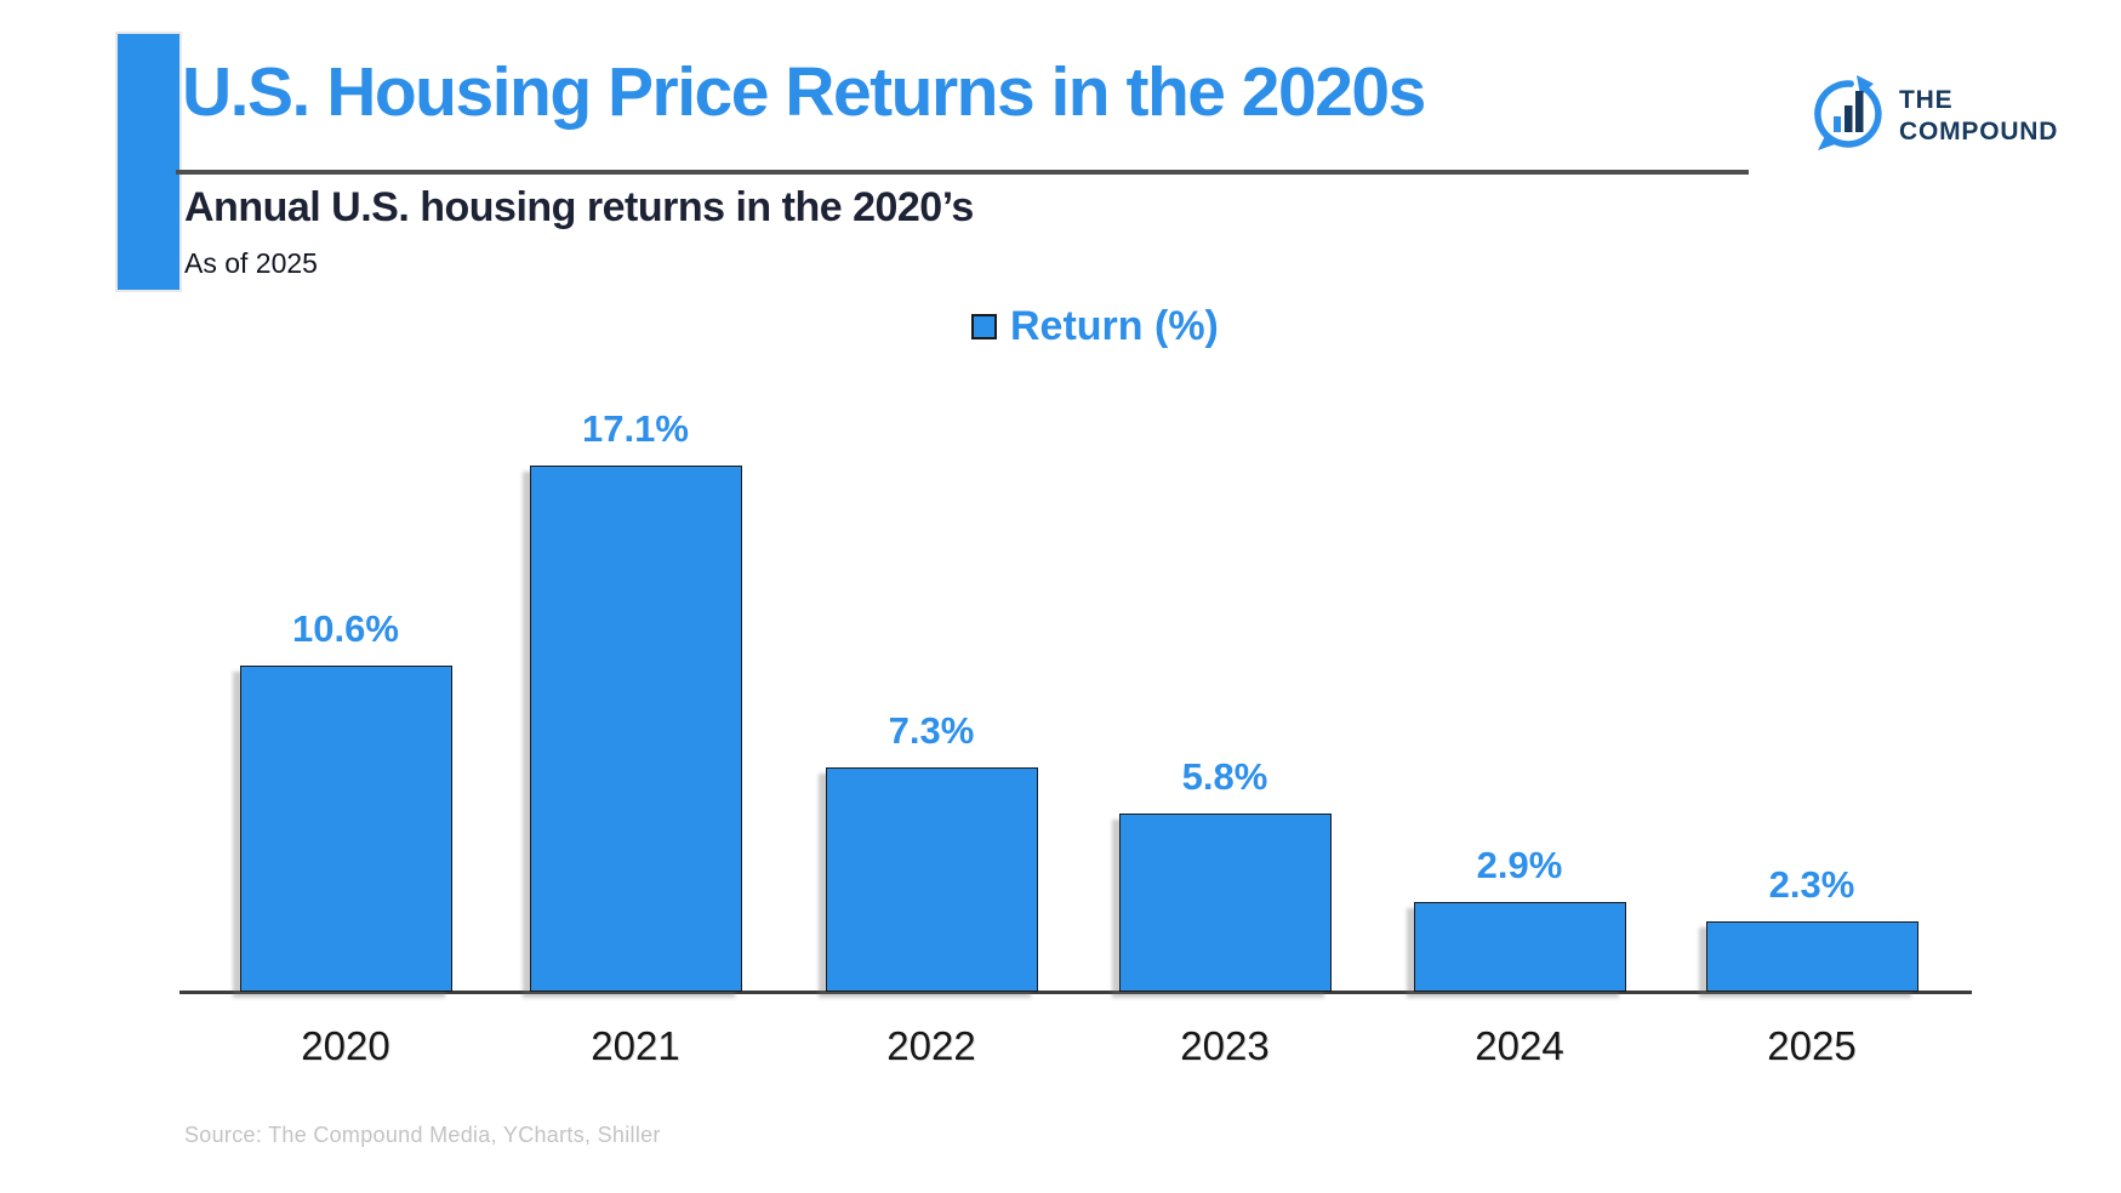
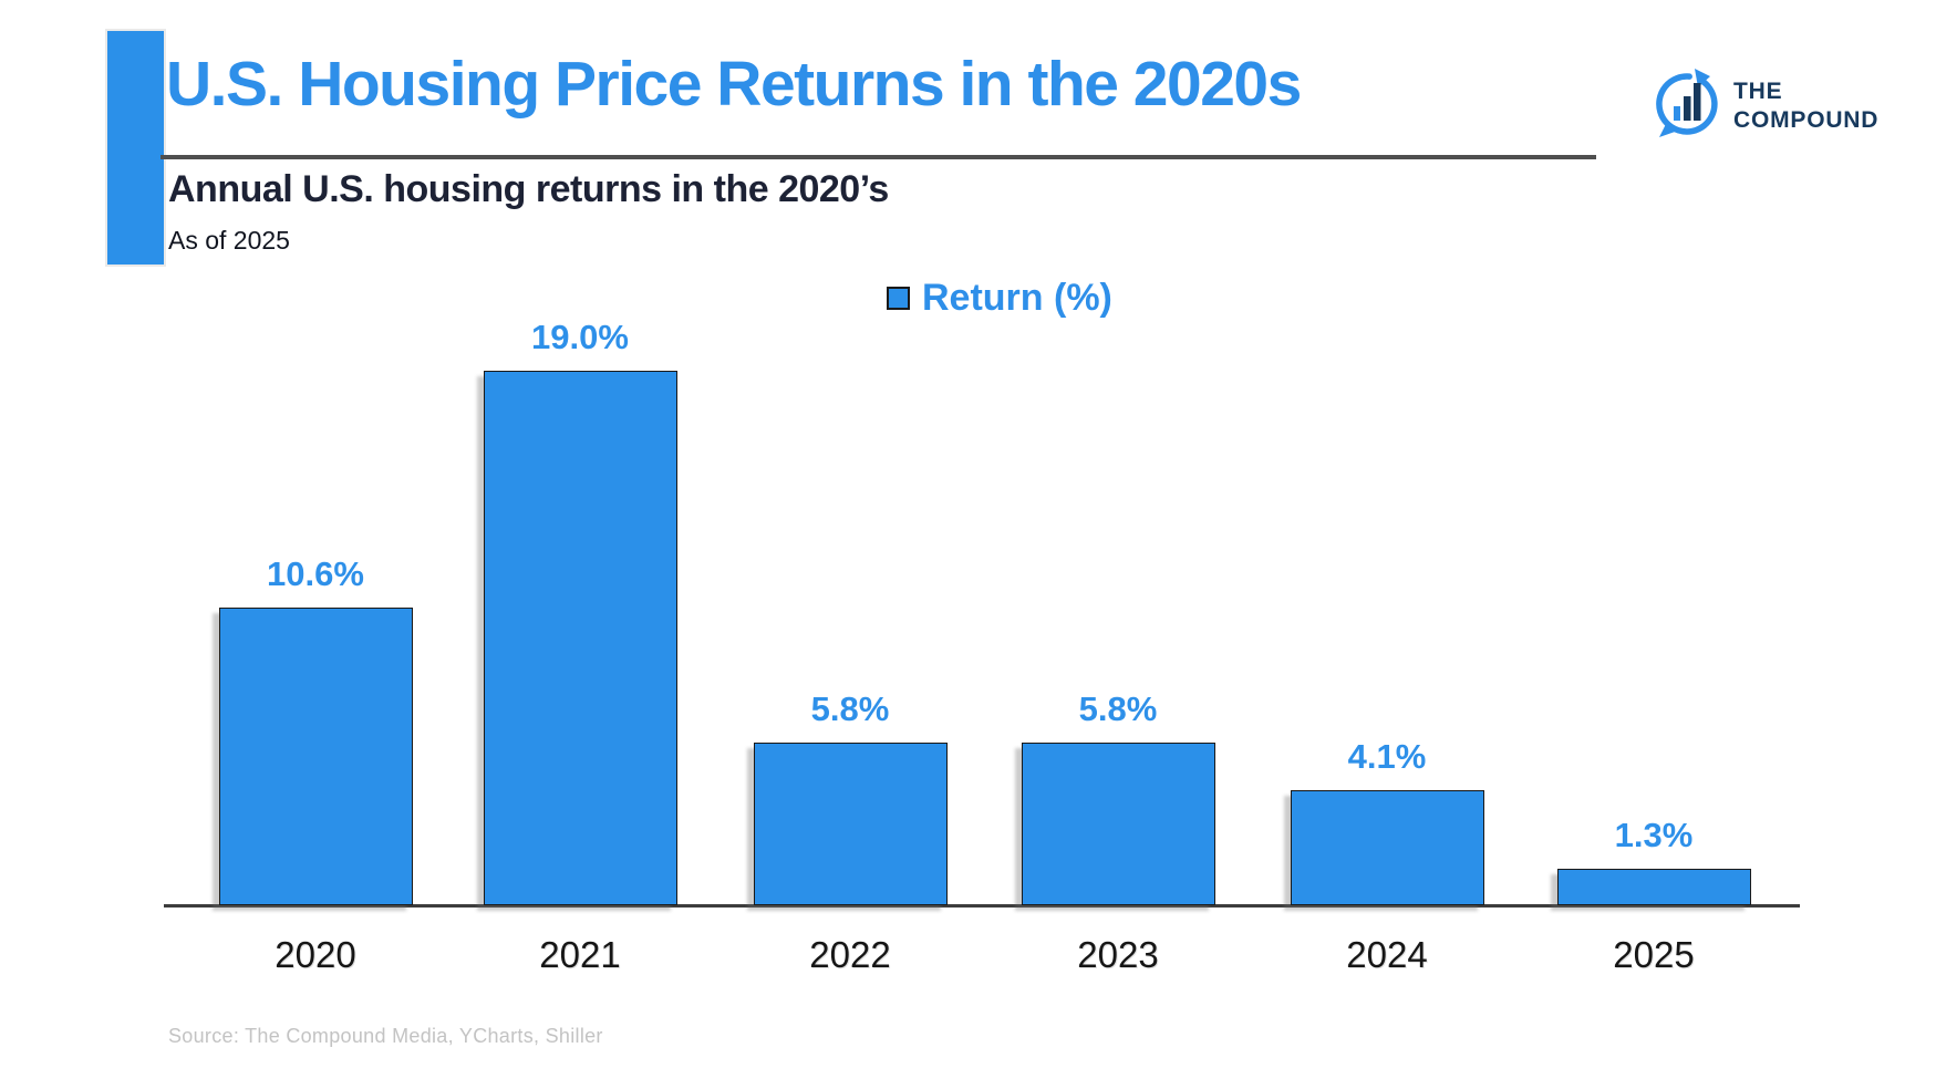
2021: 17.1% -> 19.0%
2022: 7.3% -> 5.8%
2024: 2.9% -> 4.1%
2025: 2.3% -> 1.3%
